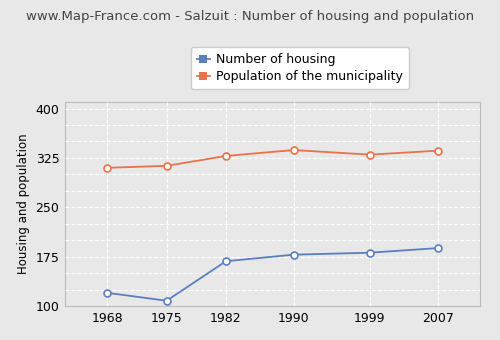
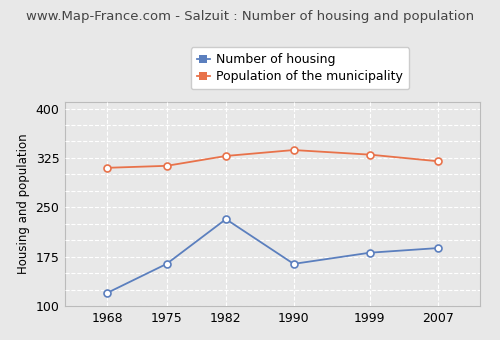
Number of housing/1975: 108 -> 164
Number of housing/1982: 168 -> 232
Number of housing/1990: 178 -> 164
Population of the municipality/2007: 336 -> 320
